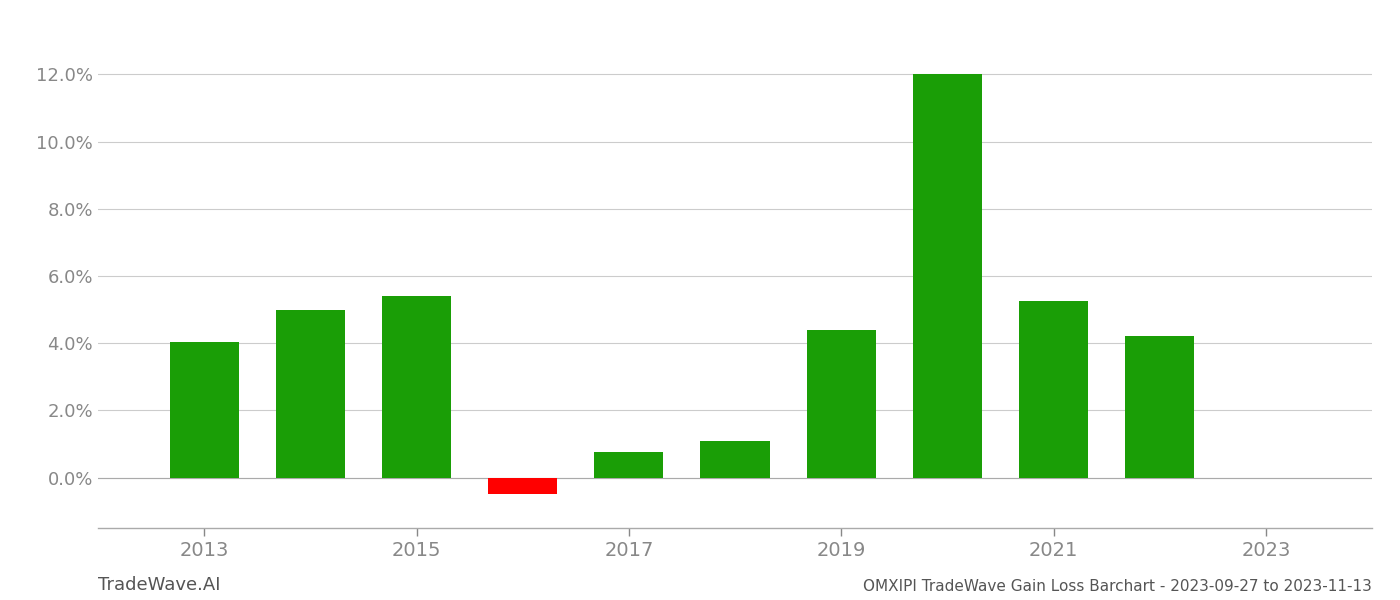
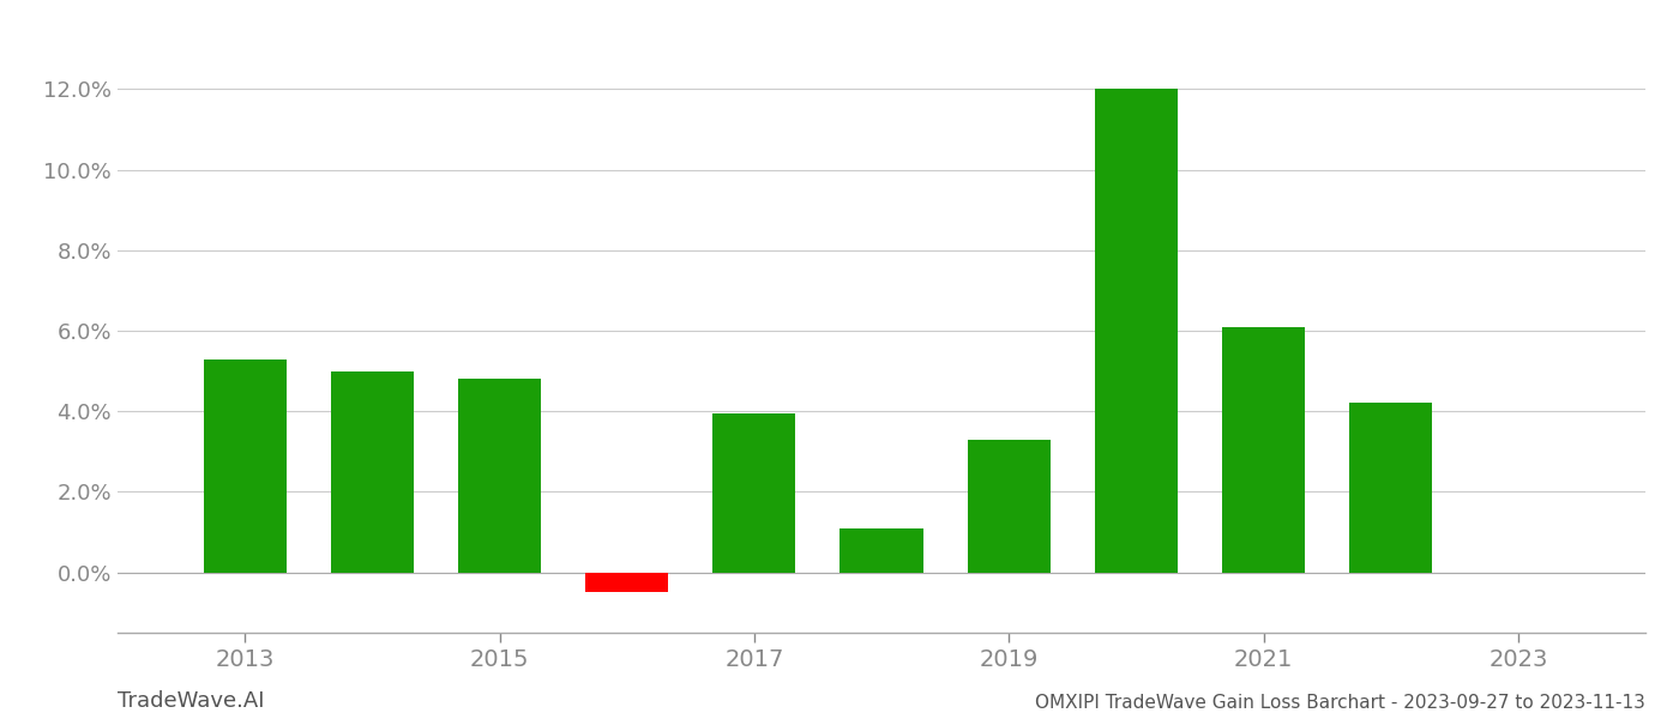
2013: 4.05% -> 5.30%
2015: 5.40% -> 4.80%
2017: 0.75% -> 3.95%
2019: 4.40% -> 3.30%
2021: 5.25% -> 6.10%
